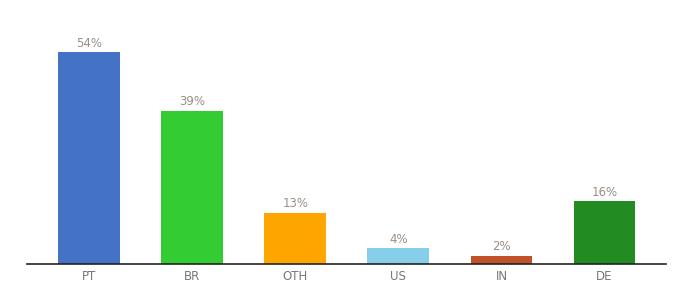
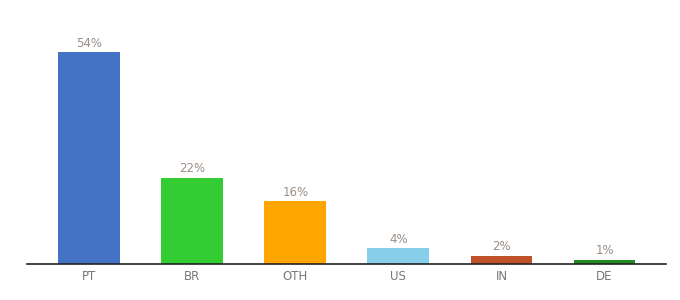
BR: 39% -> 22%
OTH: 13% -> 16%
DE: 16% -> 1%
